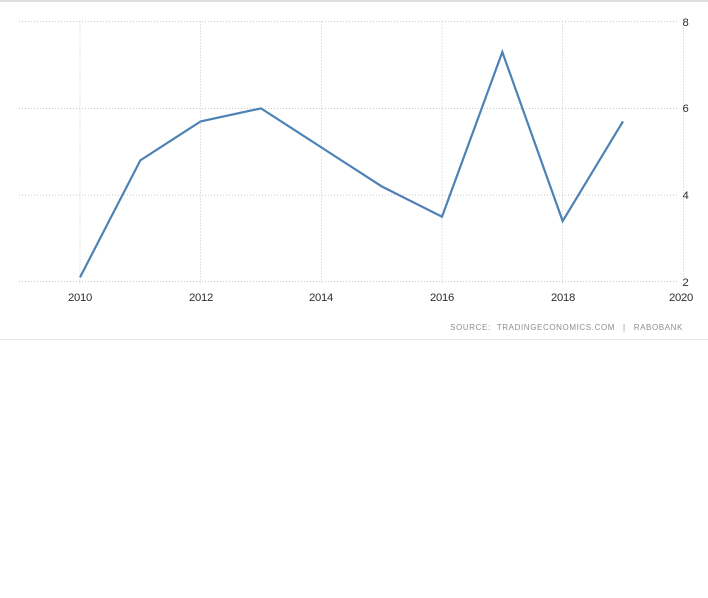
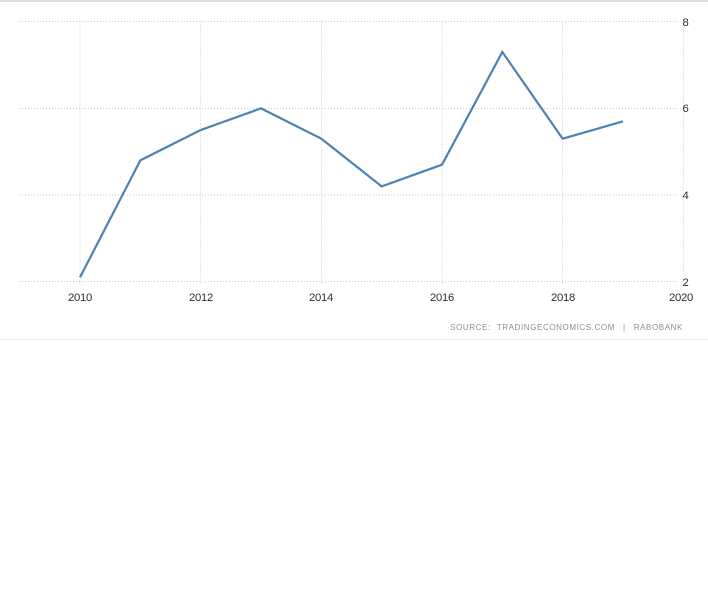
2012: 5.7 -> 5.5
2014: 5.1 -> 5.3
2016: 3.5 -> 4.7
2018: 3.4 -> 5.3
